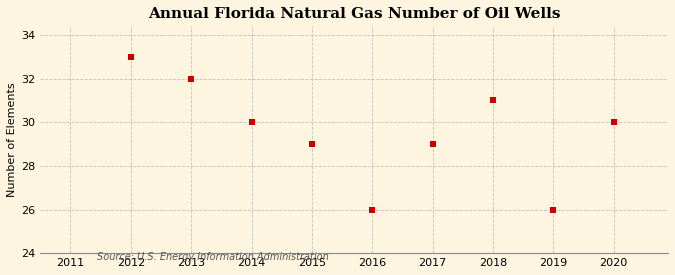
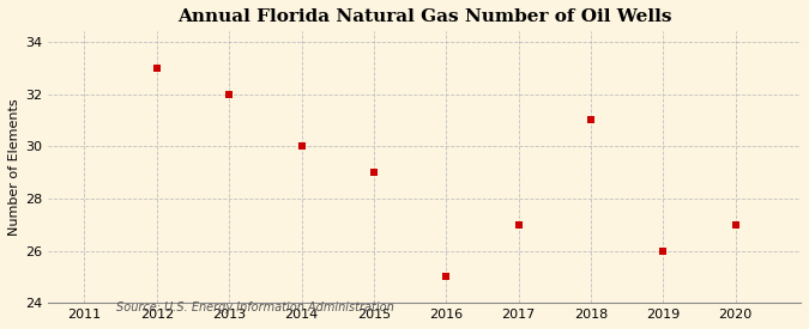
2016: 26 -> 25
2017: 29 -> 27
2020: 30 -> 27
